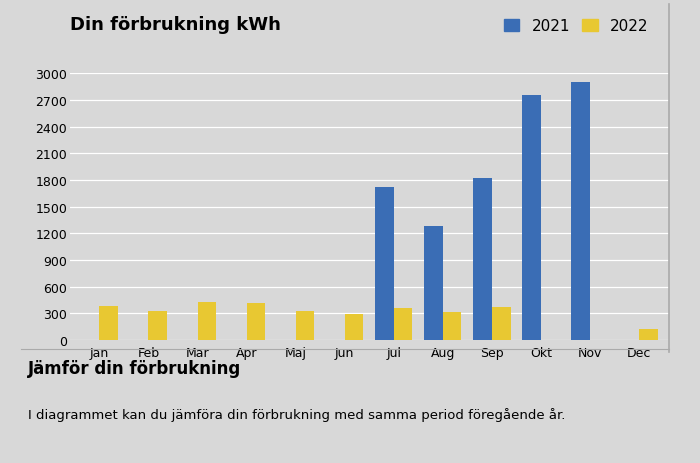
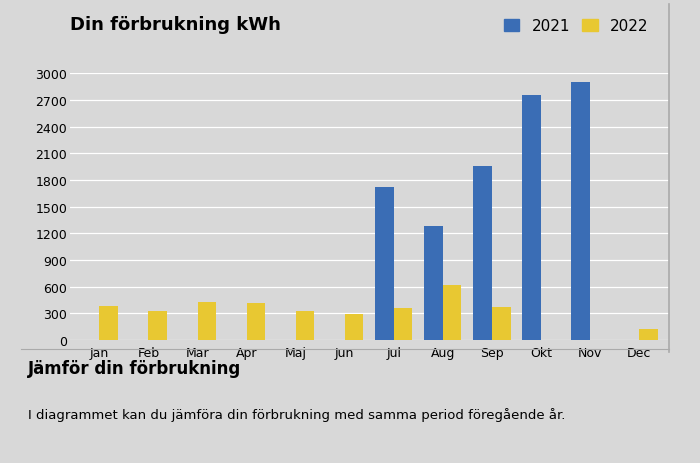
2022/Aug: 310 -> 620
2021/Sep: 1820 -> 1960
